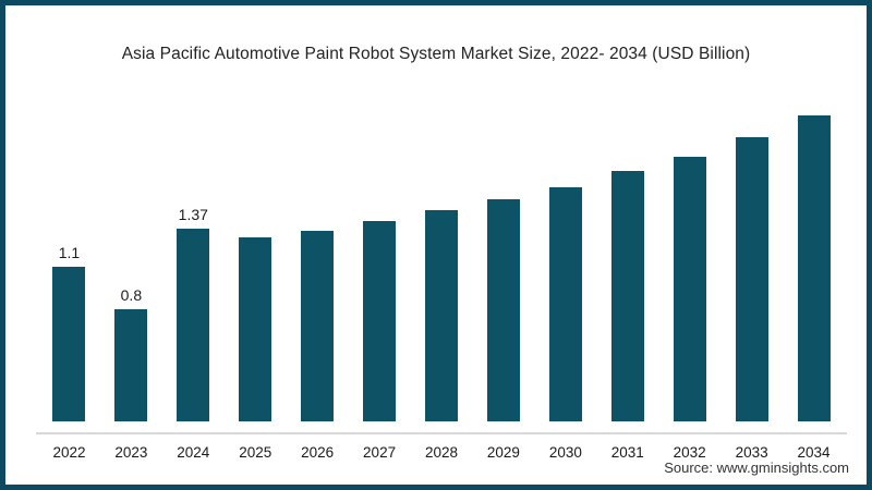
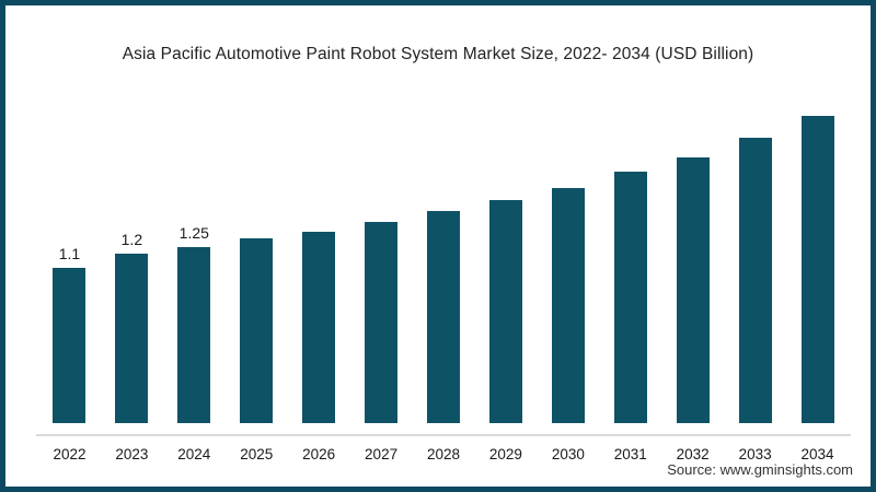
2023: 0.8 -> 1.2
2024: 1.37 -> 1.25
